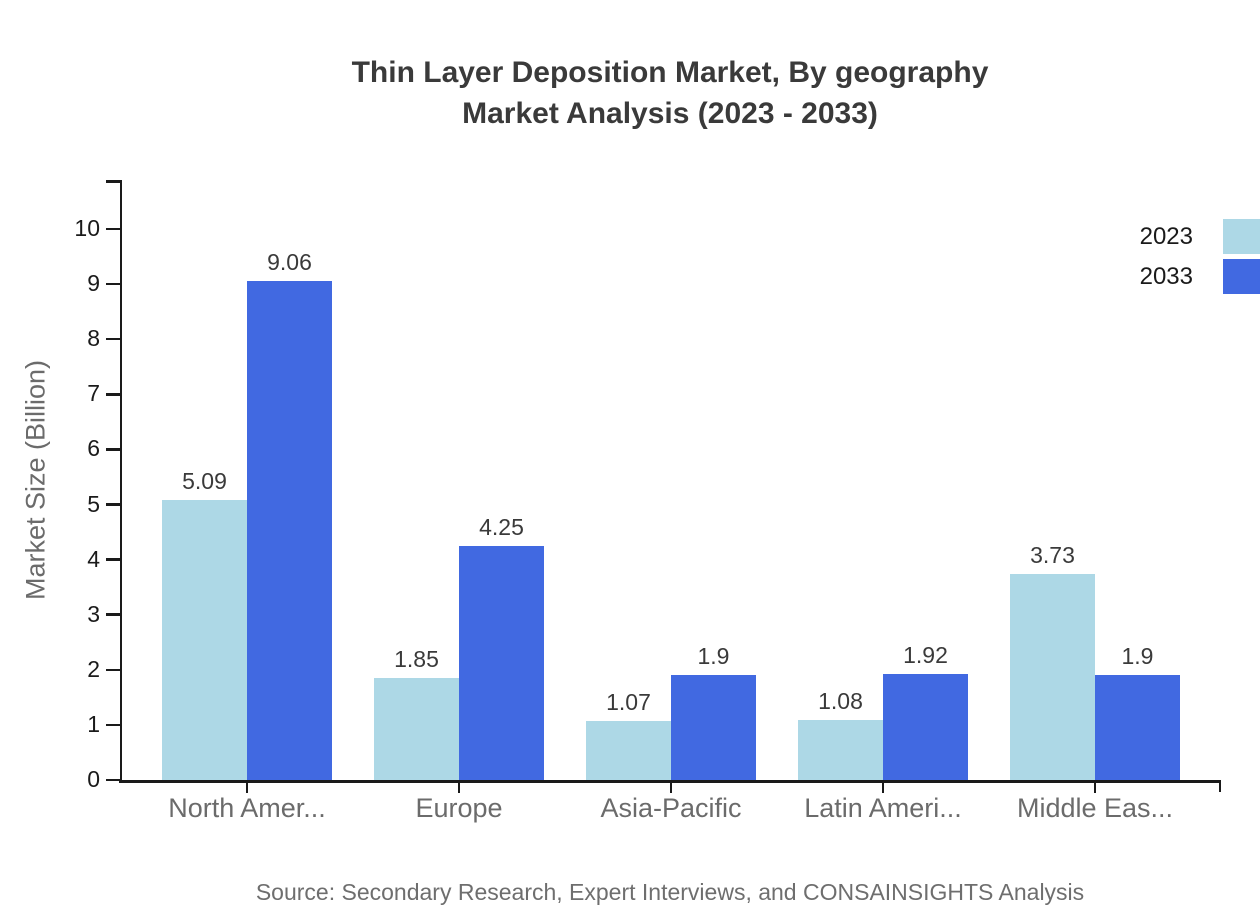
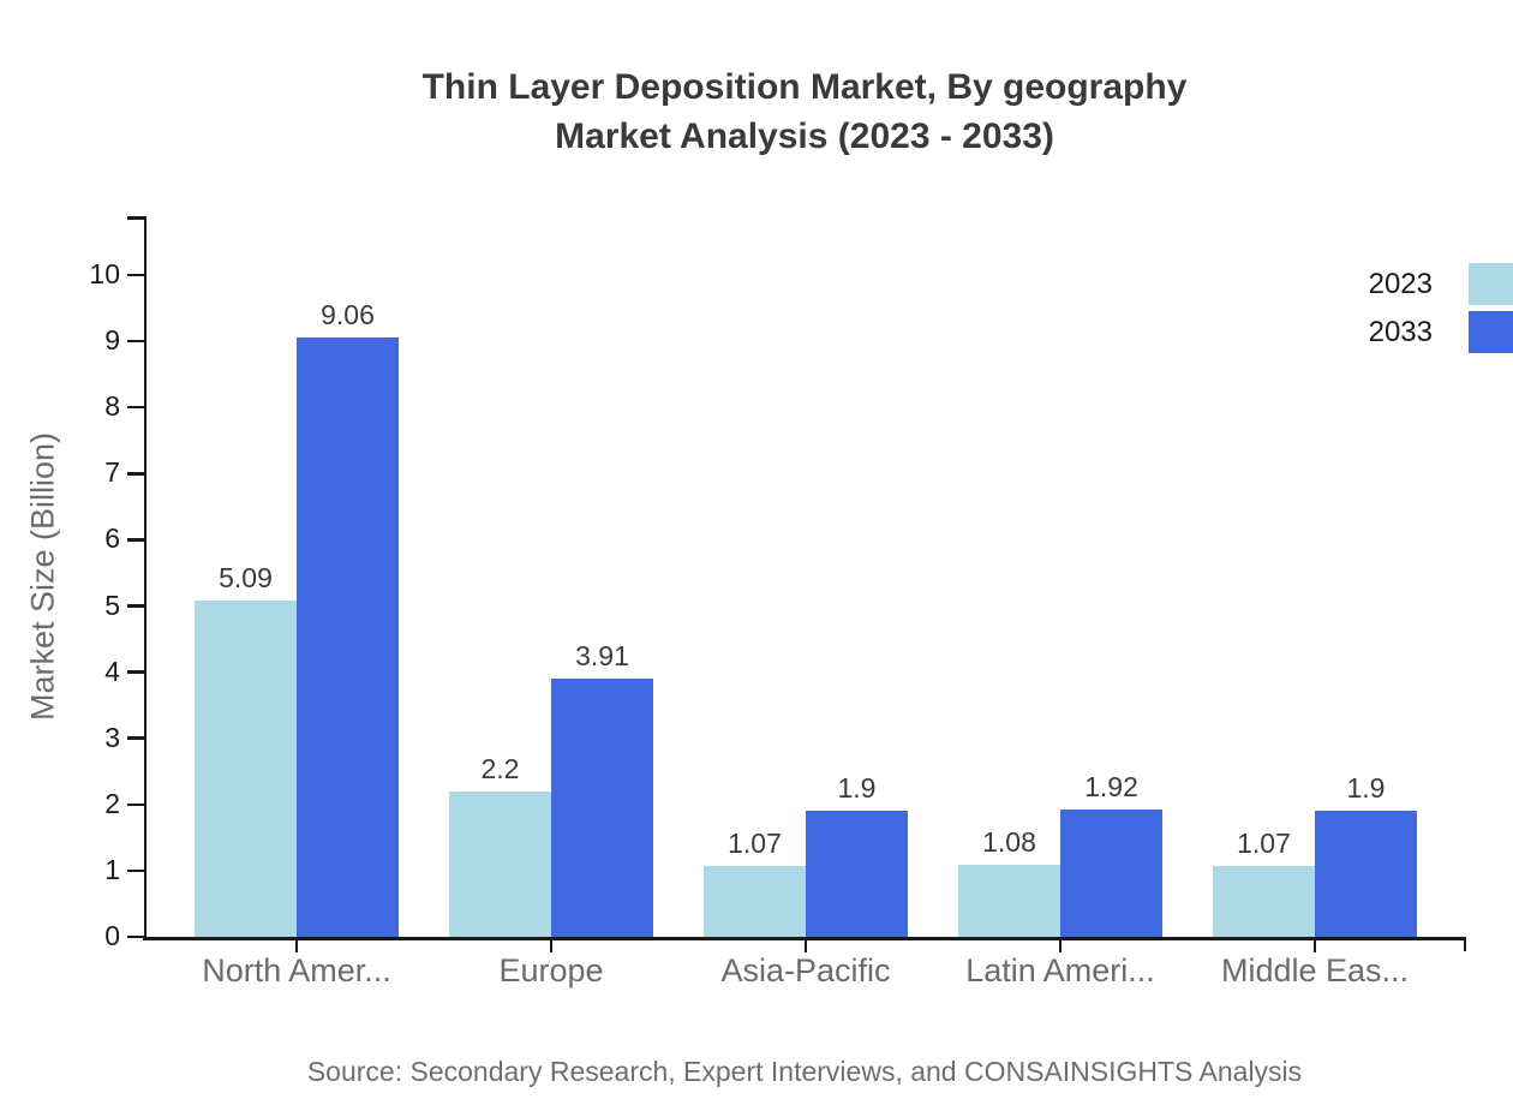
2023/Europe: 1.85 -> 2.2
2033/Europe: 4.25 -> 3.91
2023/Middle Eas...: 3.73 -> 1.07
